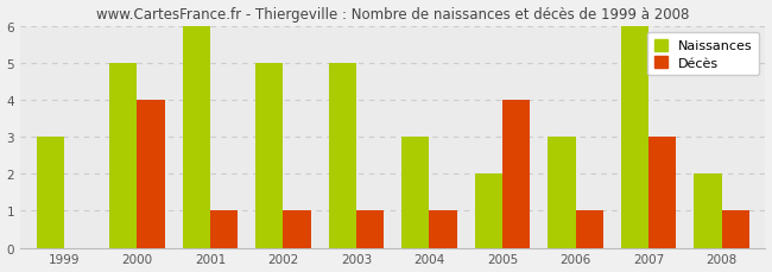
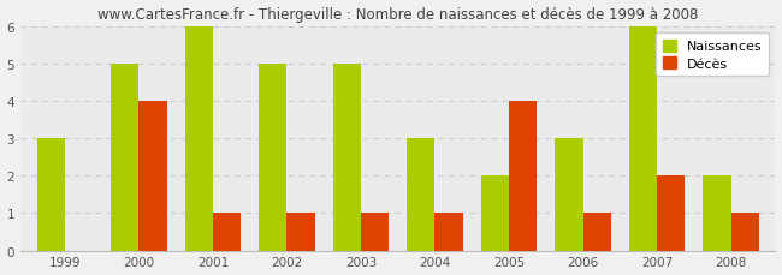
Décès/2007: 3 -> 2
